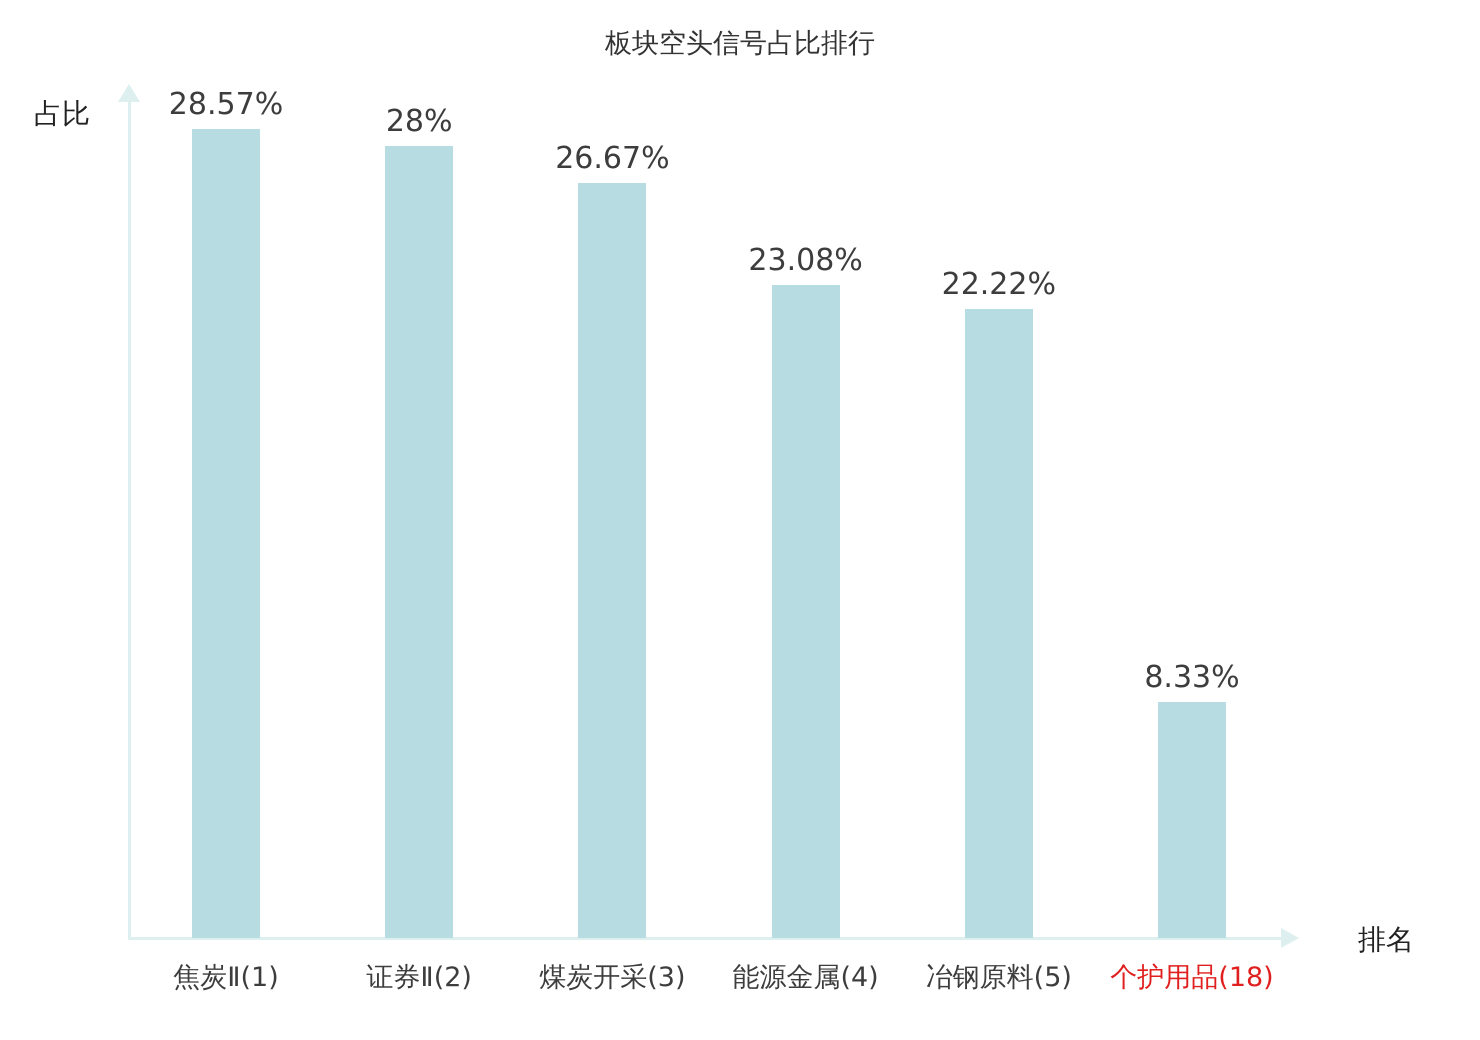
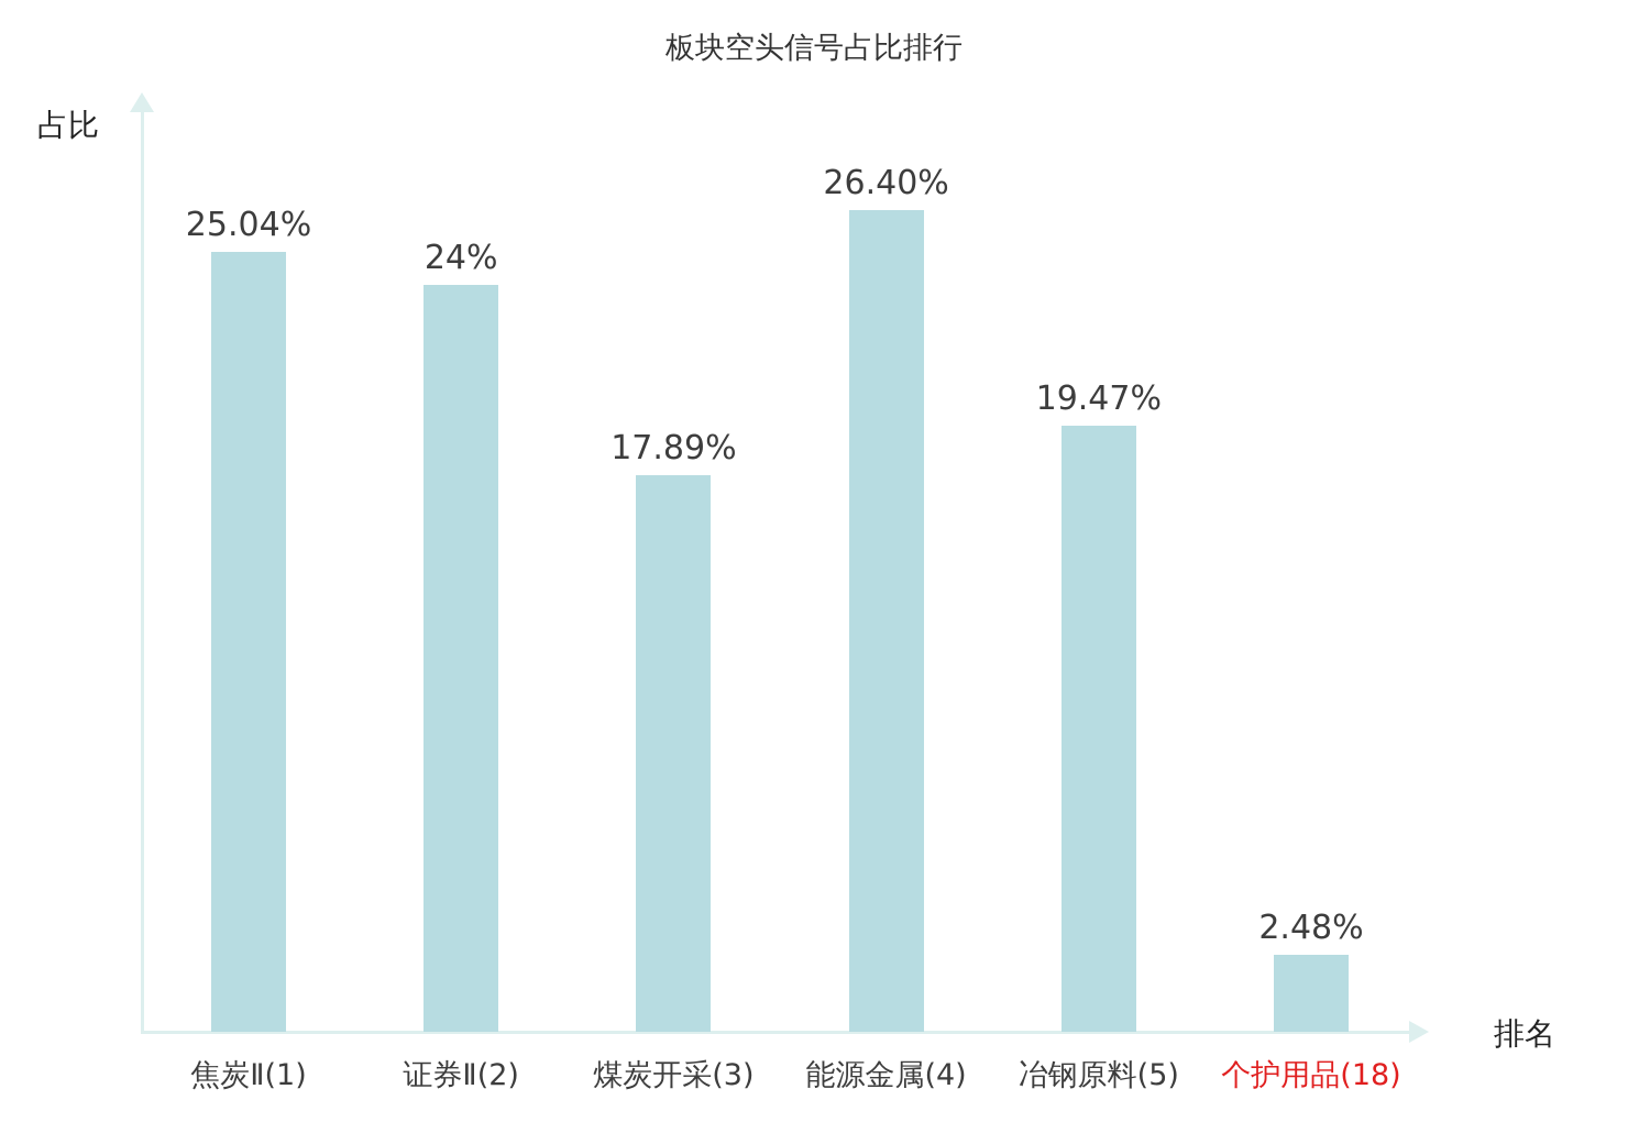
焦炭Ⅱ(1): 28.57% -> 25.04%
证券Ⅱ(2): 28% -> 24%
煤炭开采(3): 26.67% -> 17.89%
能源金属(4): 23.08% -> 26.40%
冶钢原料(5): 22.22% -> 19.47%
个护用品(18): 8.33% -> 2.48%
